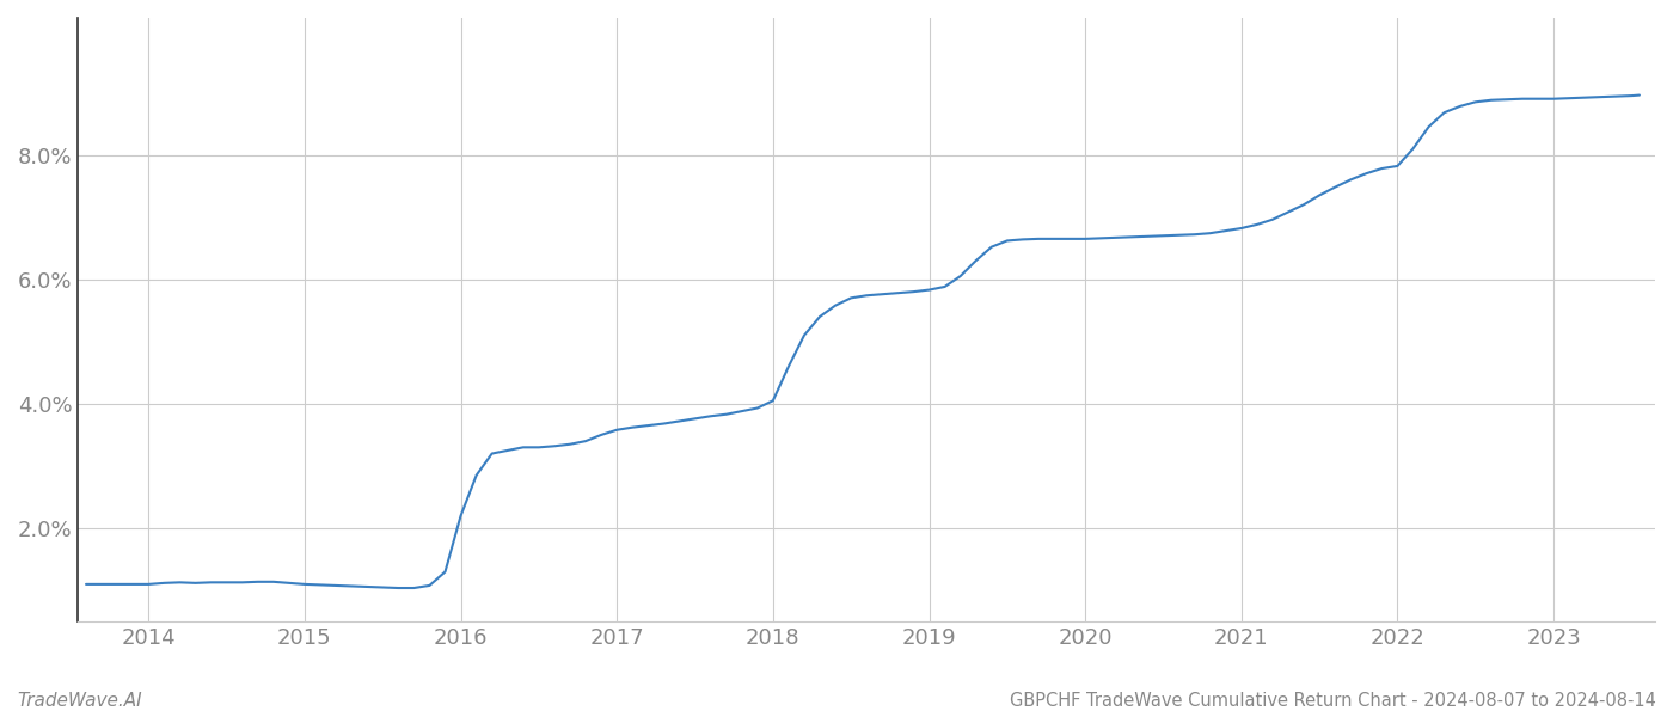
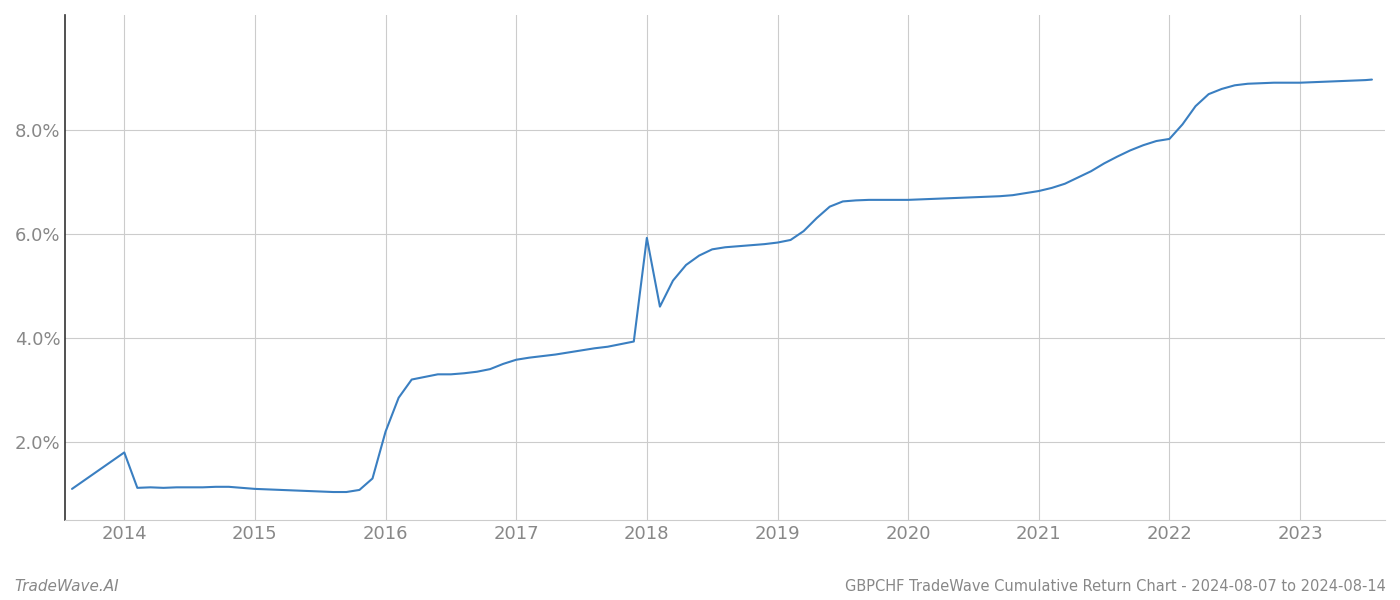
2014: 1.10% -> 1.80%
2018: 4.05% -> 5.92%
